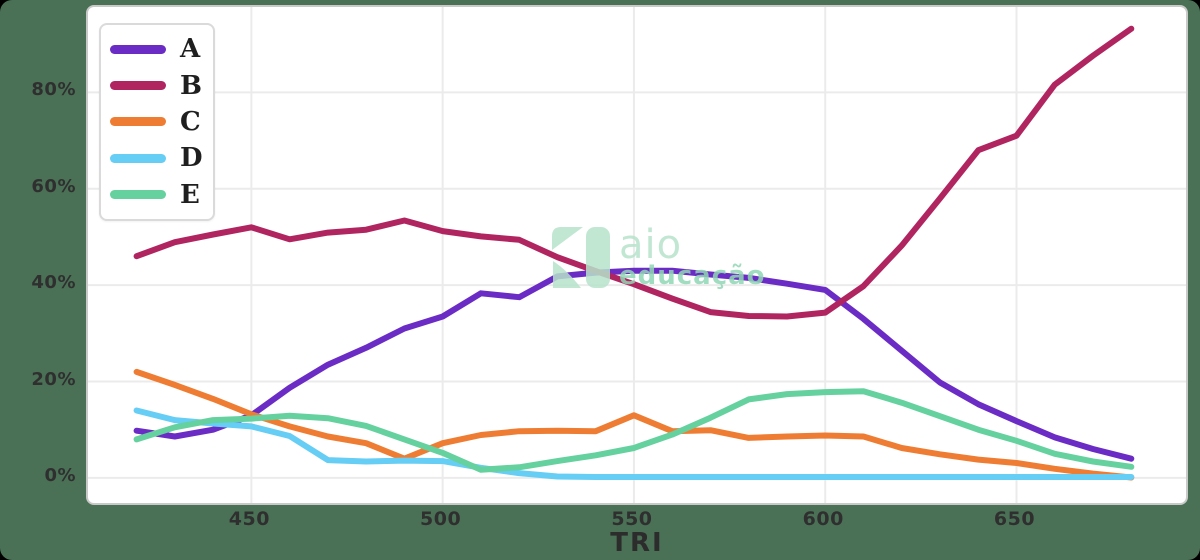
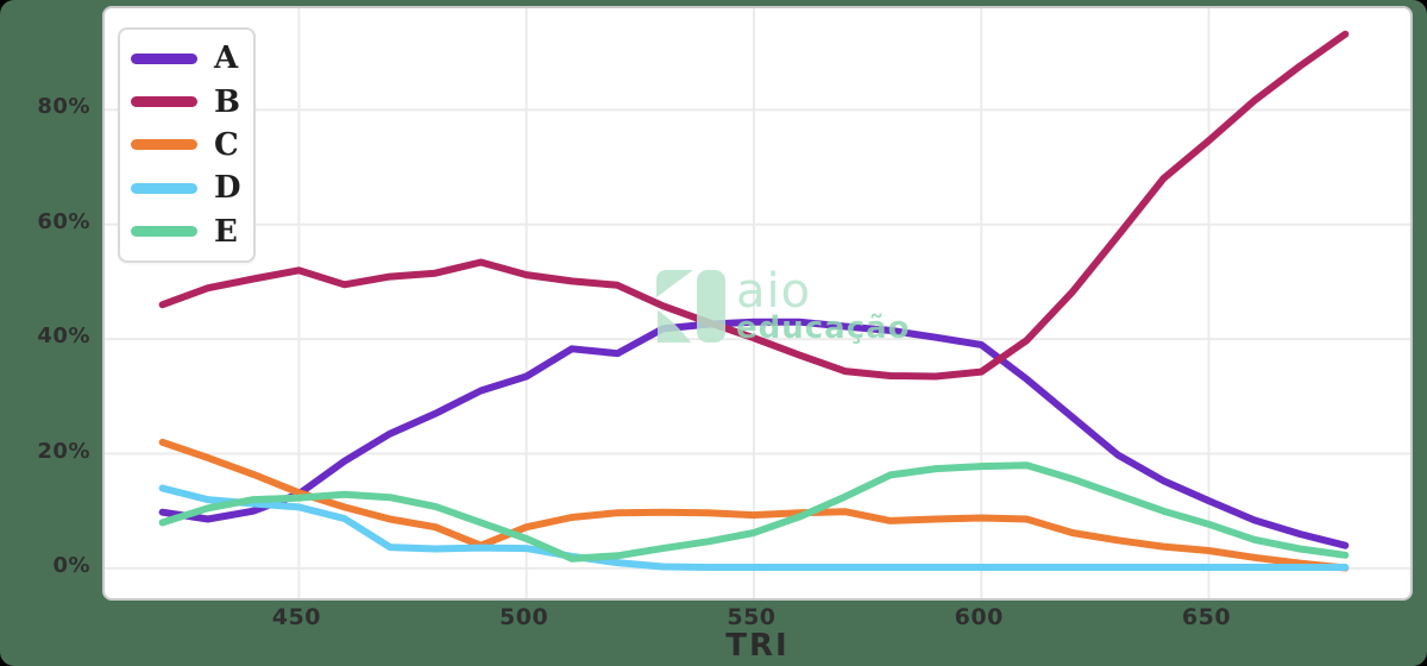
C/550: 13% -> 9%
B/650: 71% -> 75%
